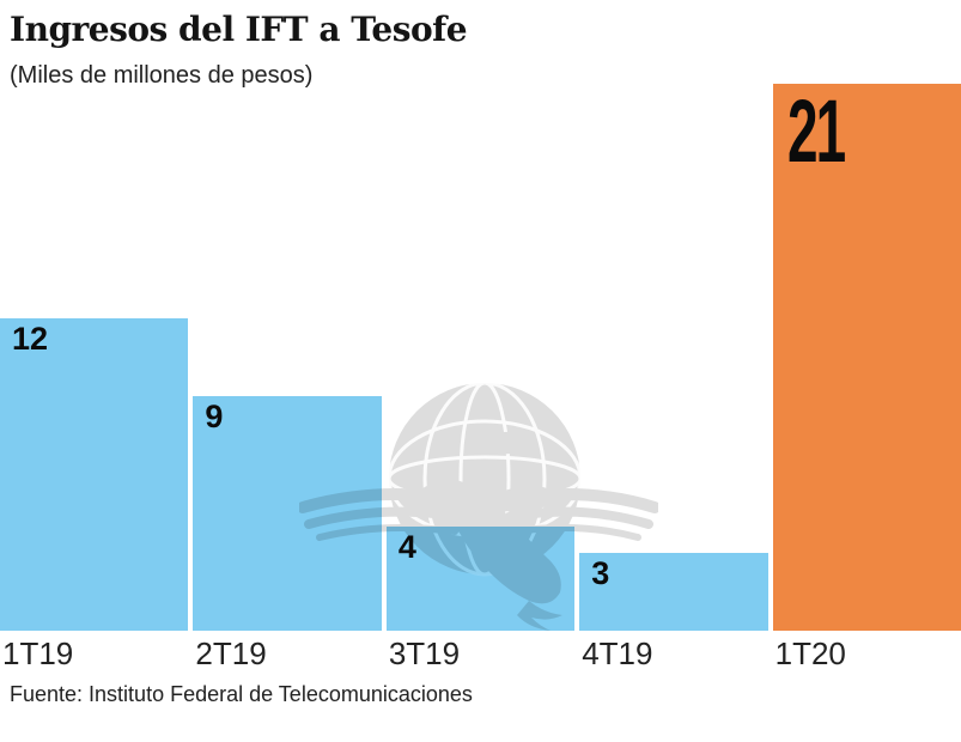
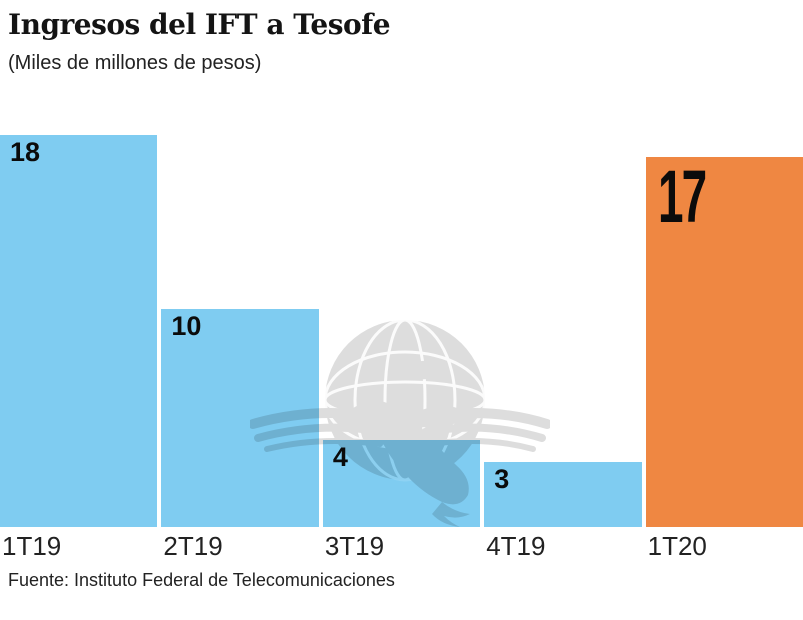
1T19: 12 -> 18
2T19: 9 -> 10
1T20: 21 -> 17
